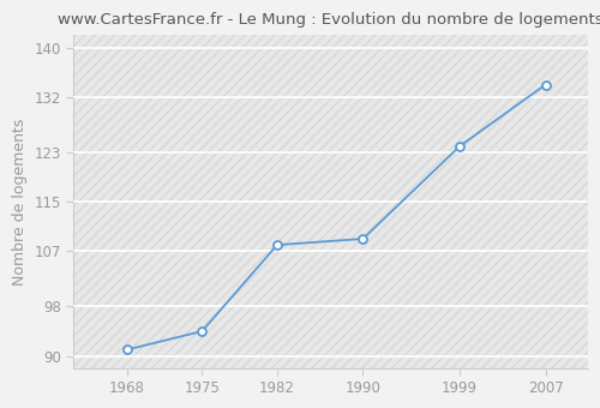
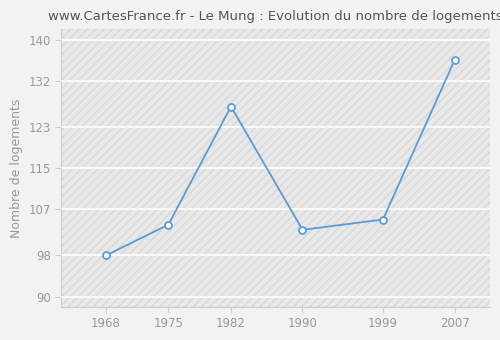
1968: 91 -> 98
1975: 94 -> 104
1982: 108 -> 127
1990: 109 -> 103
1999: 124 -> 105
2007: 134 -> 136
